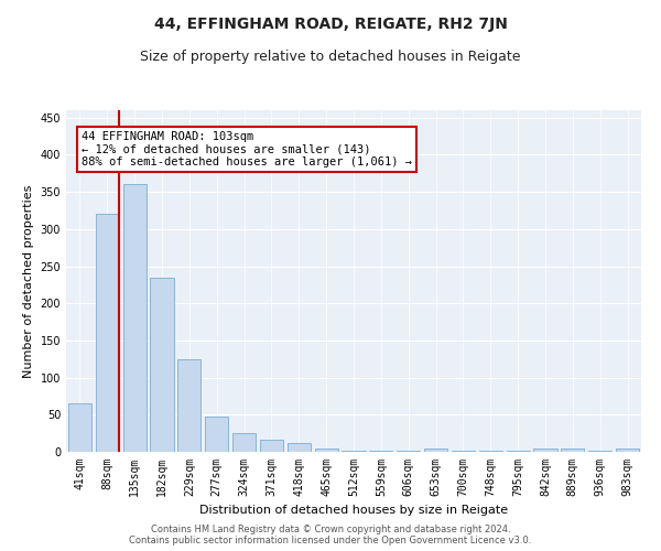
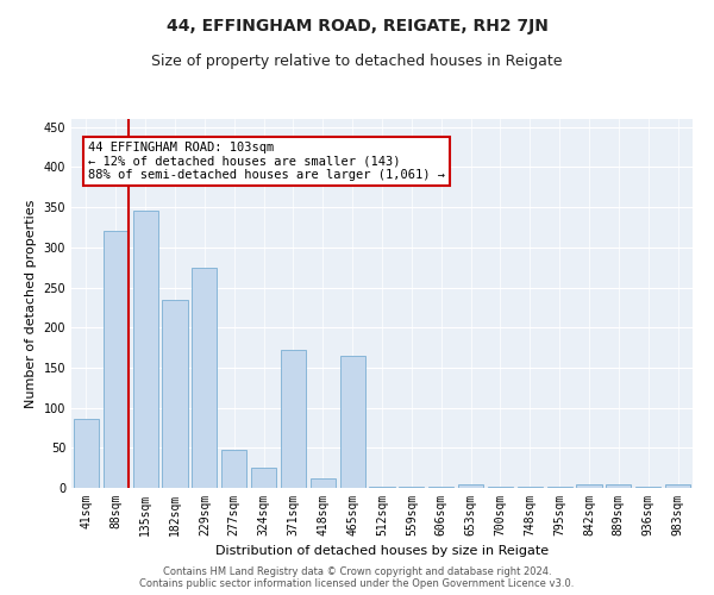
41sqm: 65 -> 86
135sqm: 360 -> 346
229sqm: 125 -> 274
371sqm: 17 -> 172
465sqm: 5 -> 164
